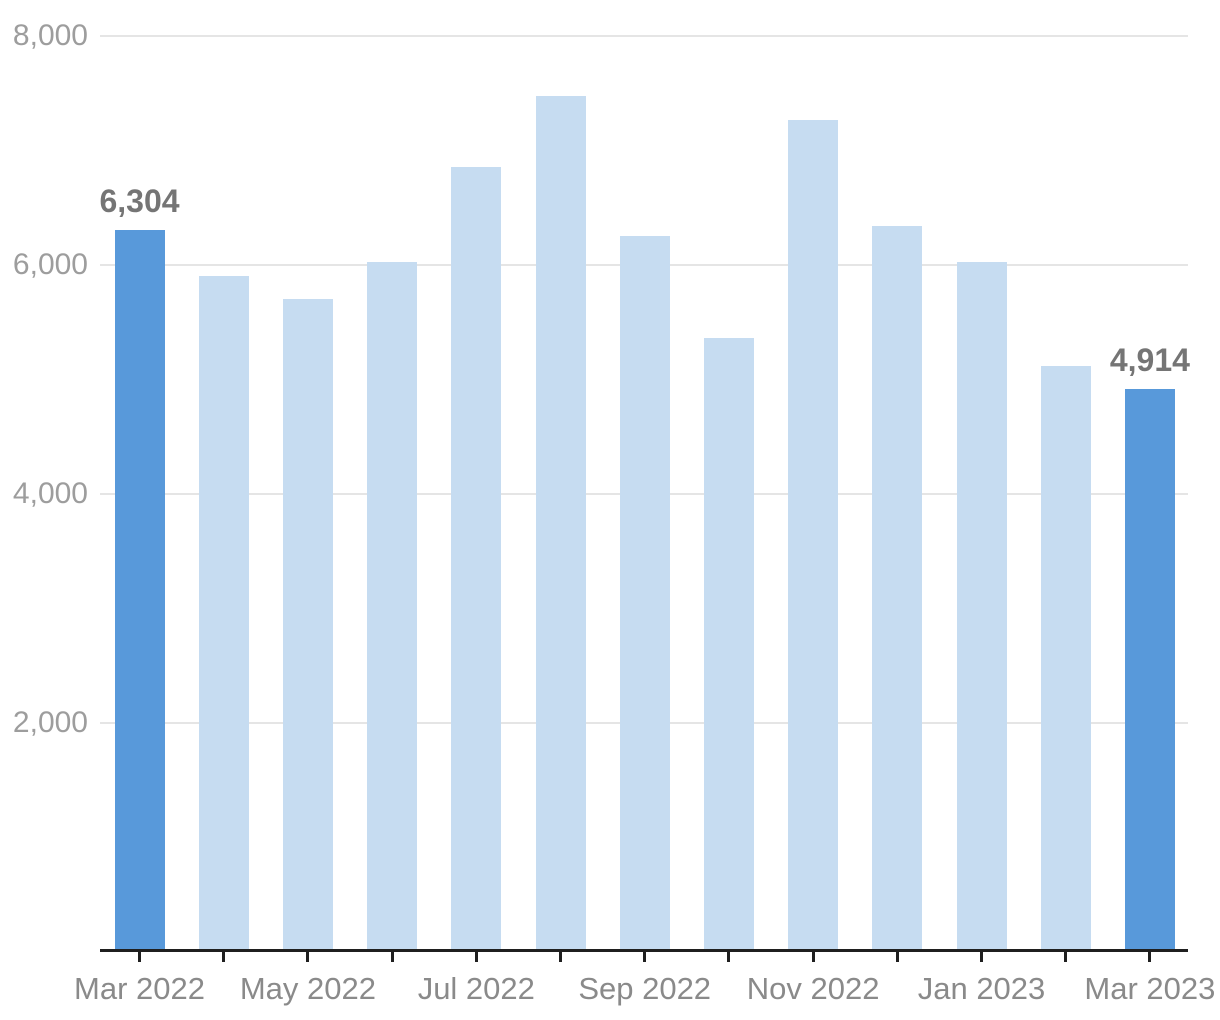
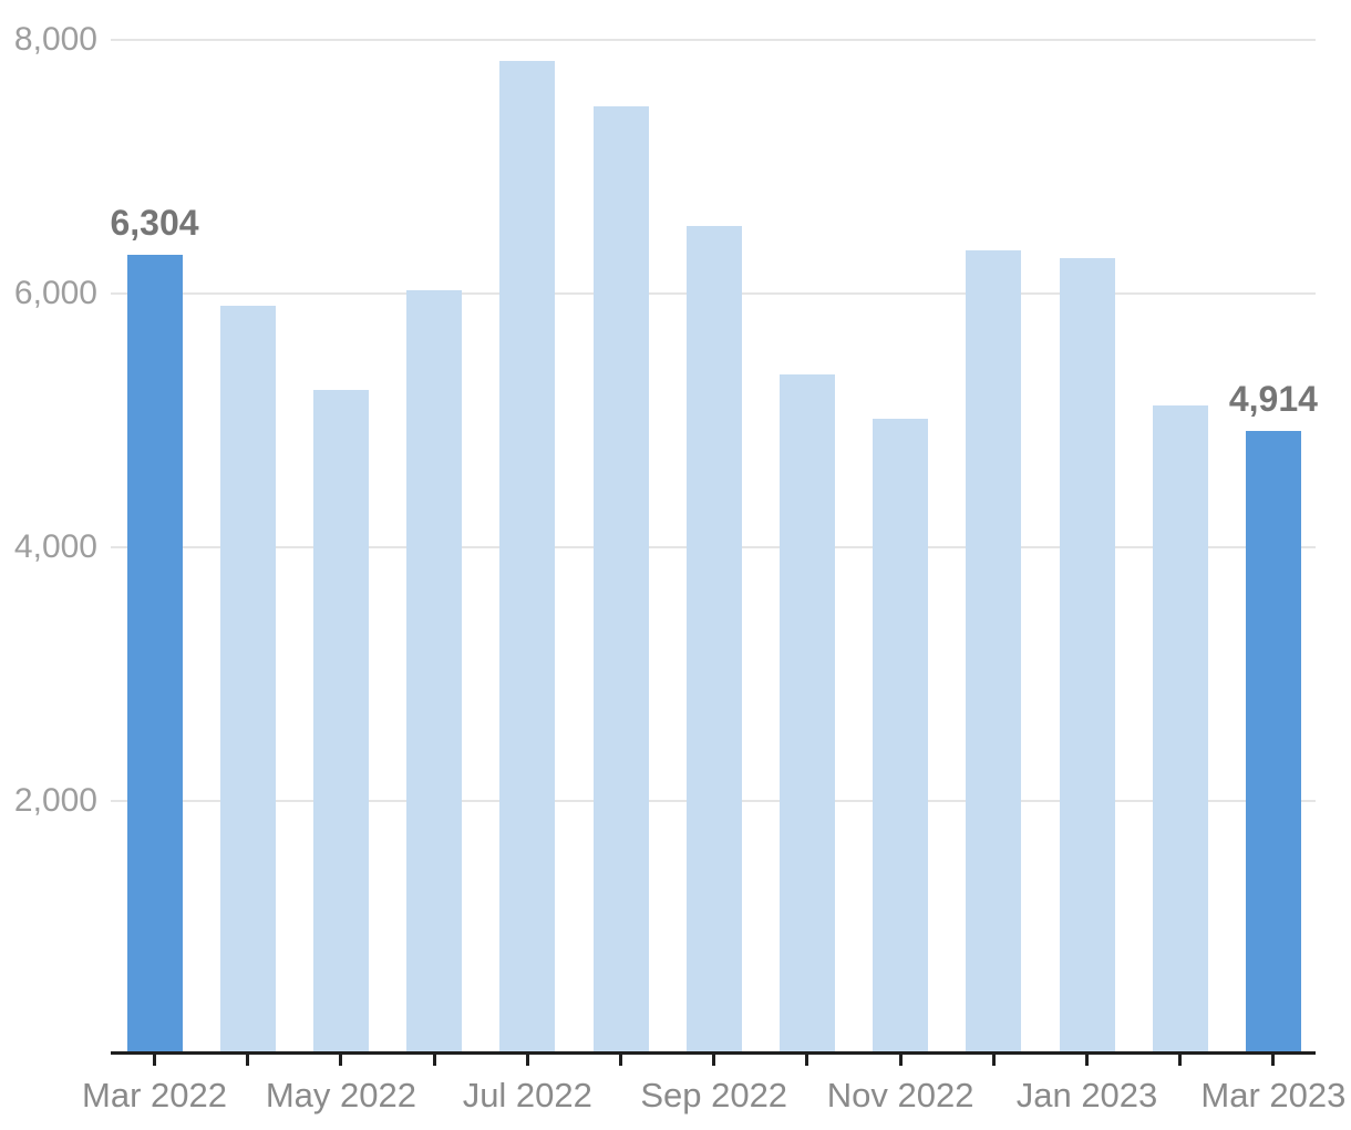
May 2022: 5700 -> 5240
Jul 2022: 6860 -> 7830
Sep 2022: 6250 -> 6530
Nov 2022: 7270 -> 5010
Jan 2023: 6030 -> 6280
